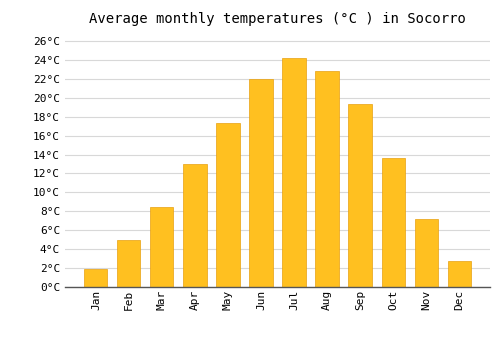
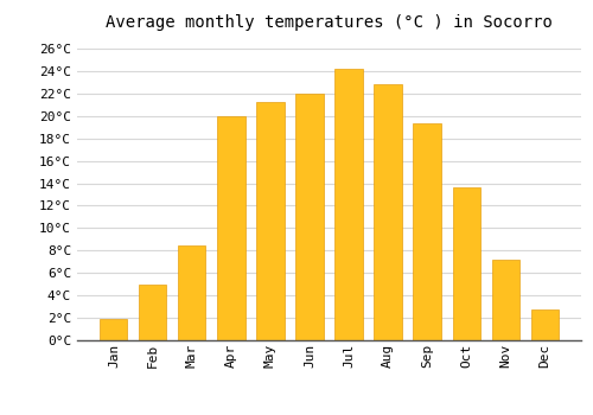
Apr: 13.0°C -> 20.0°C
May: 17.3°C -> 21.2°C
